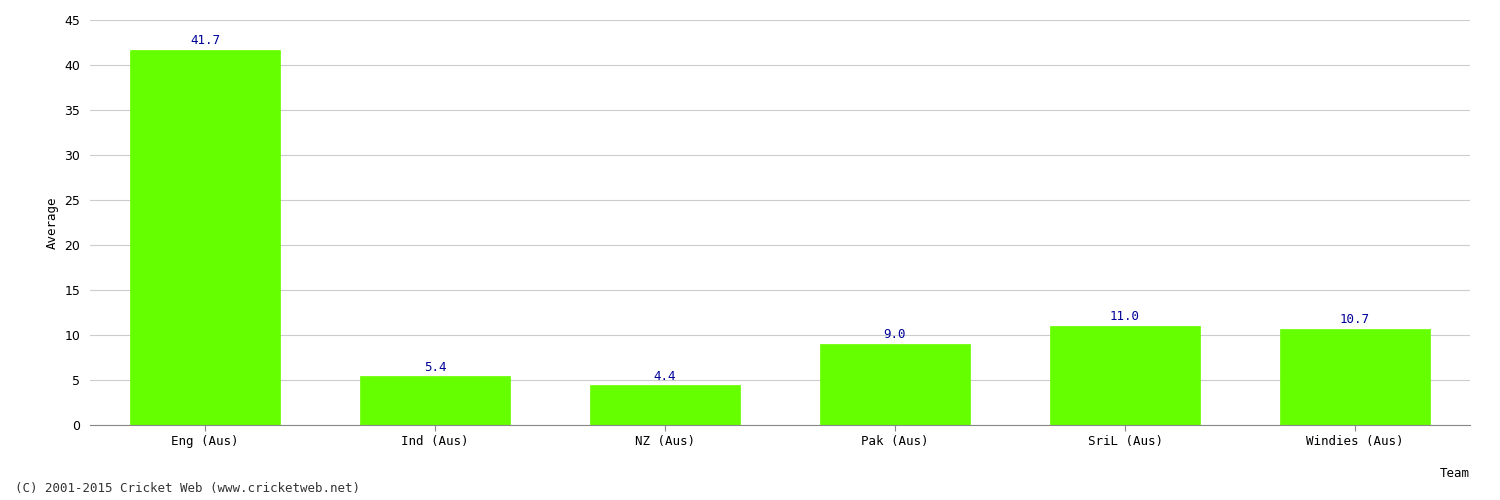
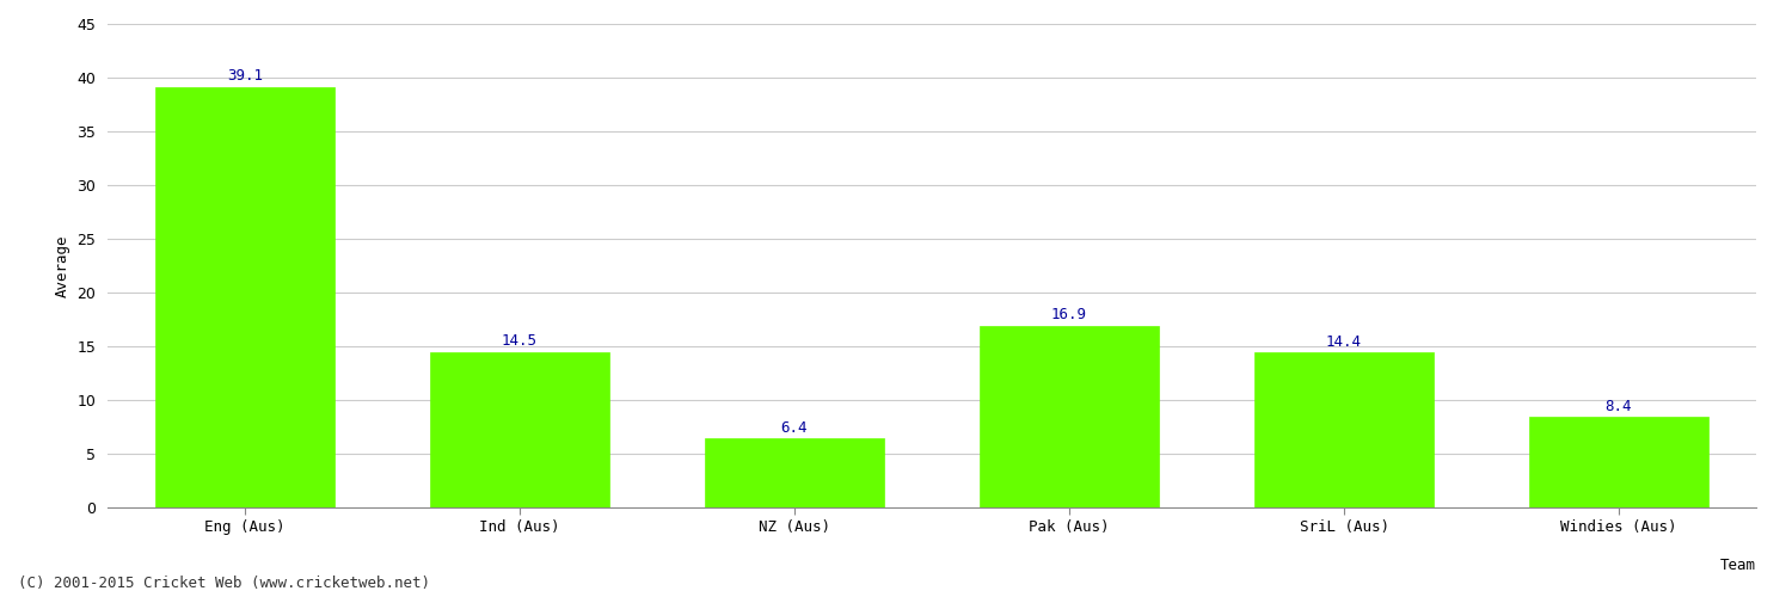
Eng (Aus): 41.7 -> 39.1
Ind (Aus): 5.4 -> 14.5
NZ (Aus): 4.4 -> 6.4
Pak (Aus): 9.0 -> 16.9
SriL (Aus): 11.0 -> 14.4
Windies (Aus): 10.7 -> 8.4
